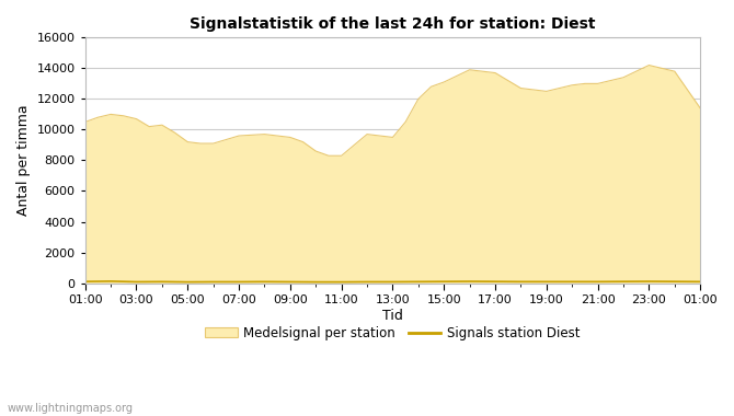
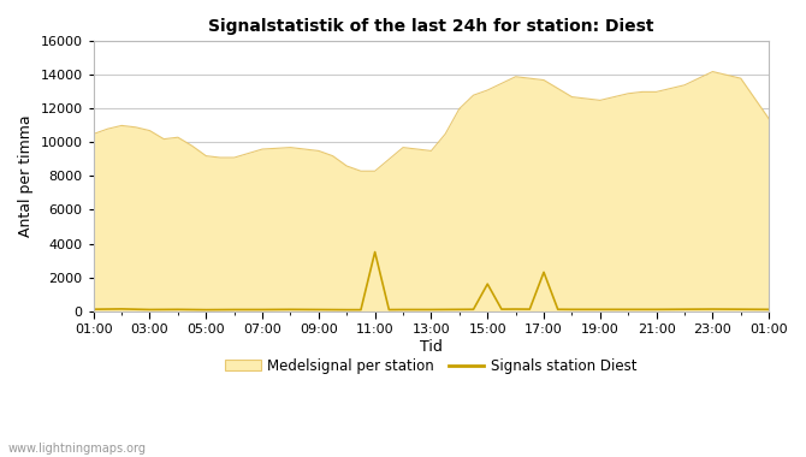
Signals station Diest/11:00: 100 -> 3500
Signals station Diest/15:00: 100 -> 1600
Signals station Diest/17:00: 100 -> 2300
